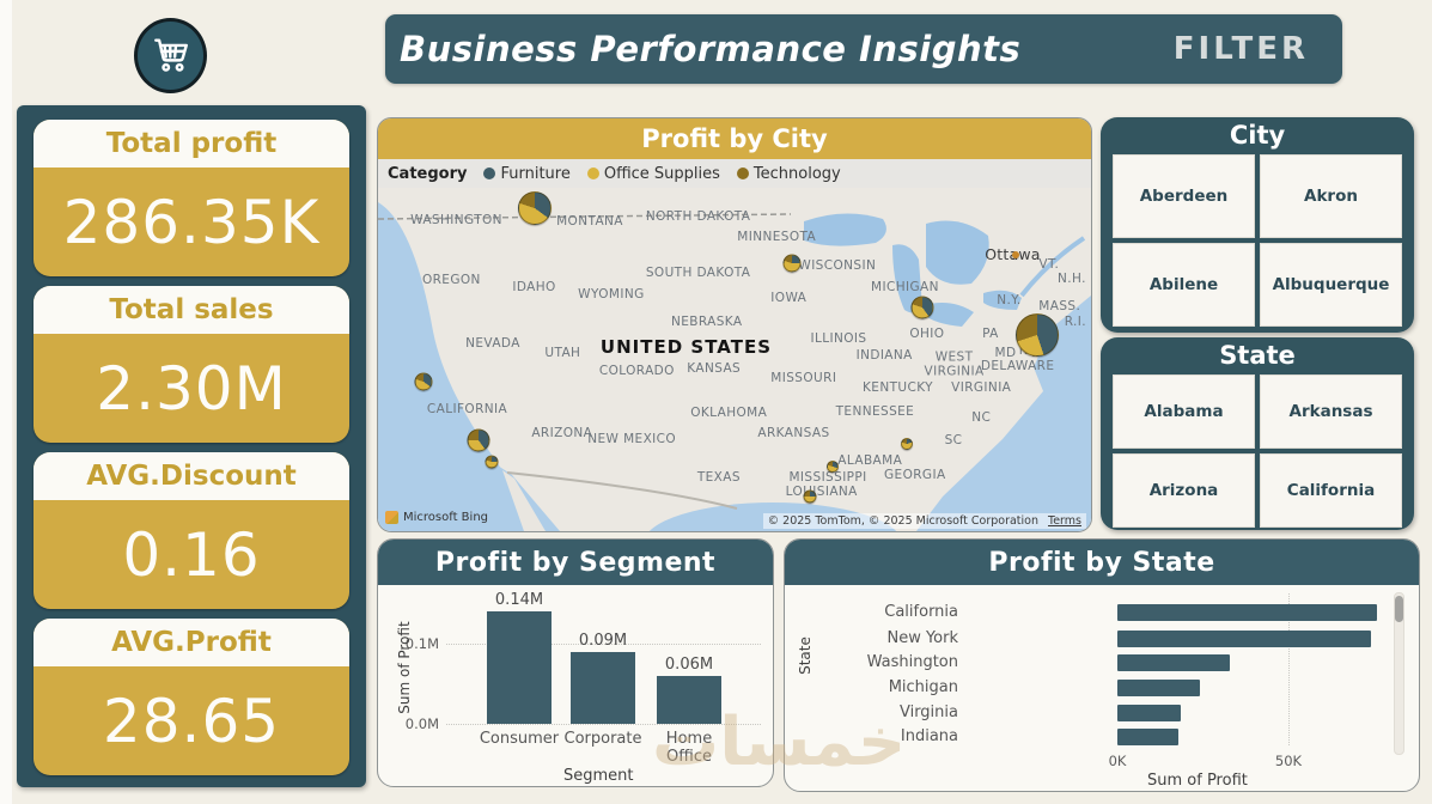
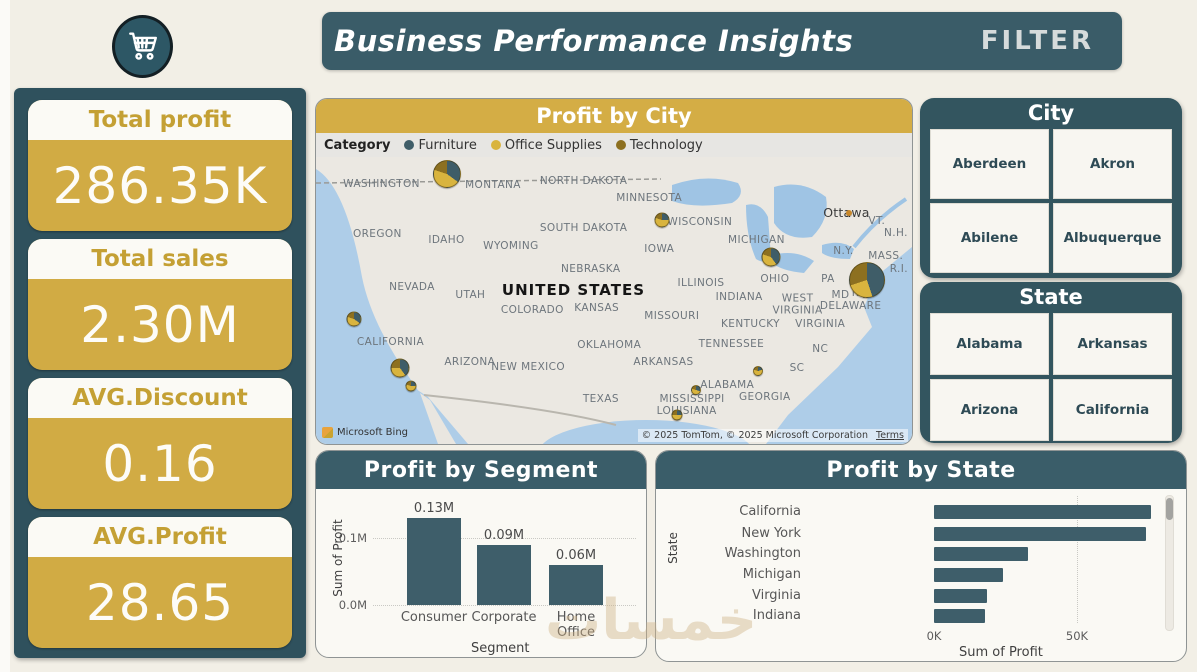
Profit by Segment/Consumer: 0.14M -> 0.13M
